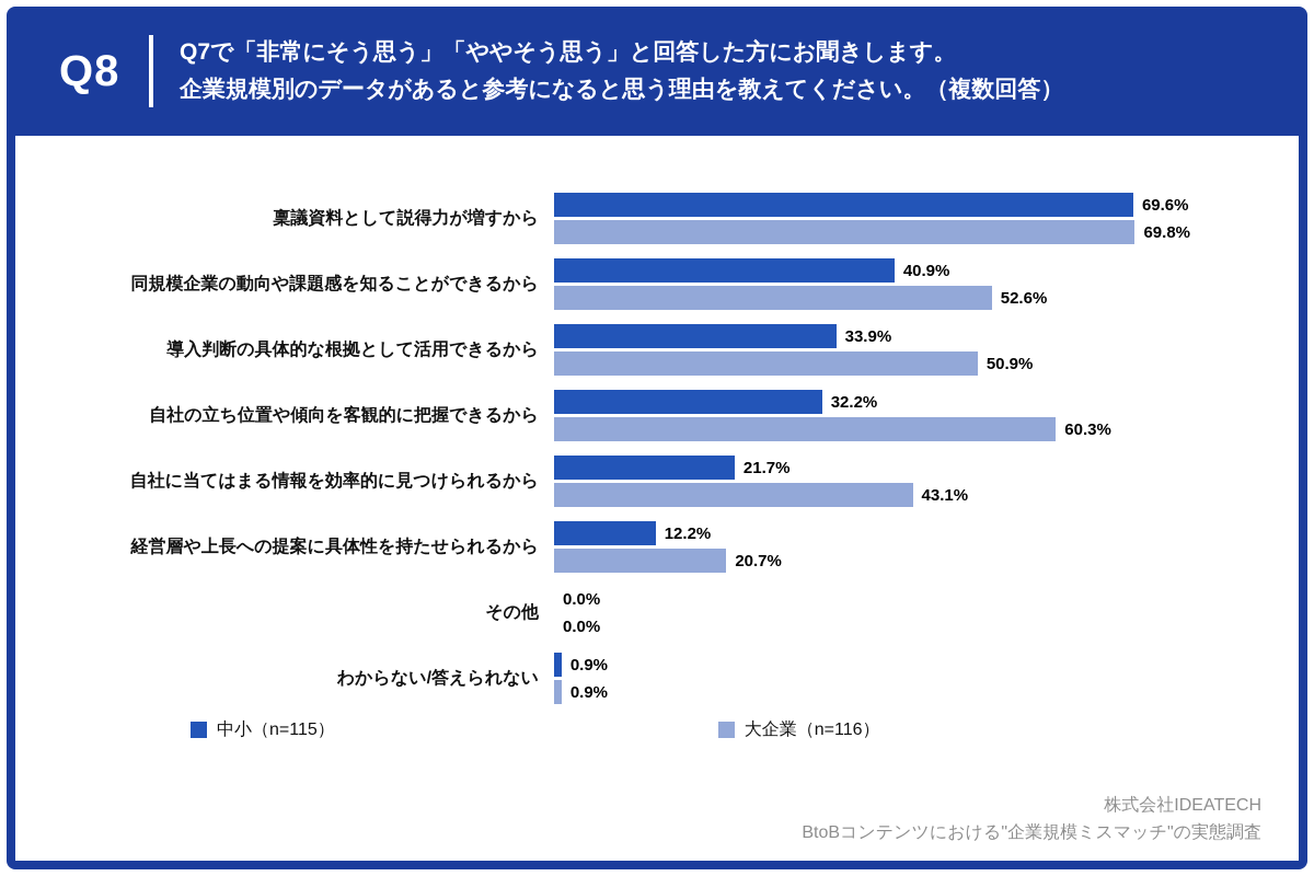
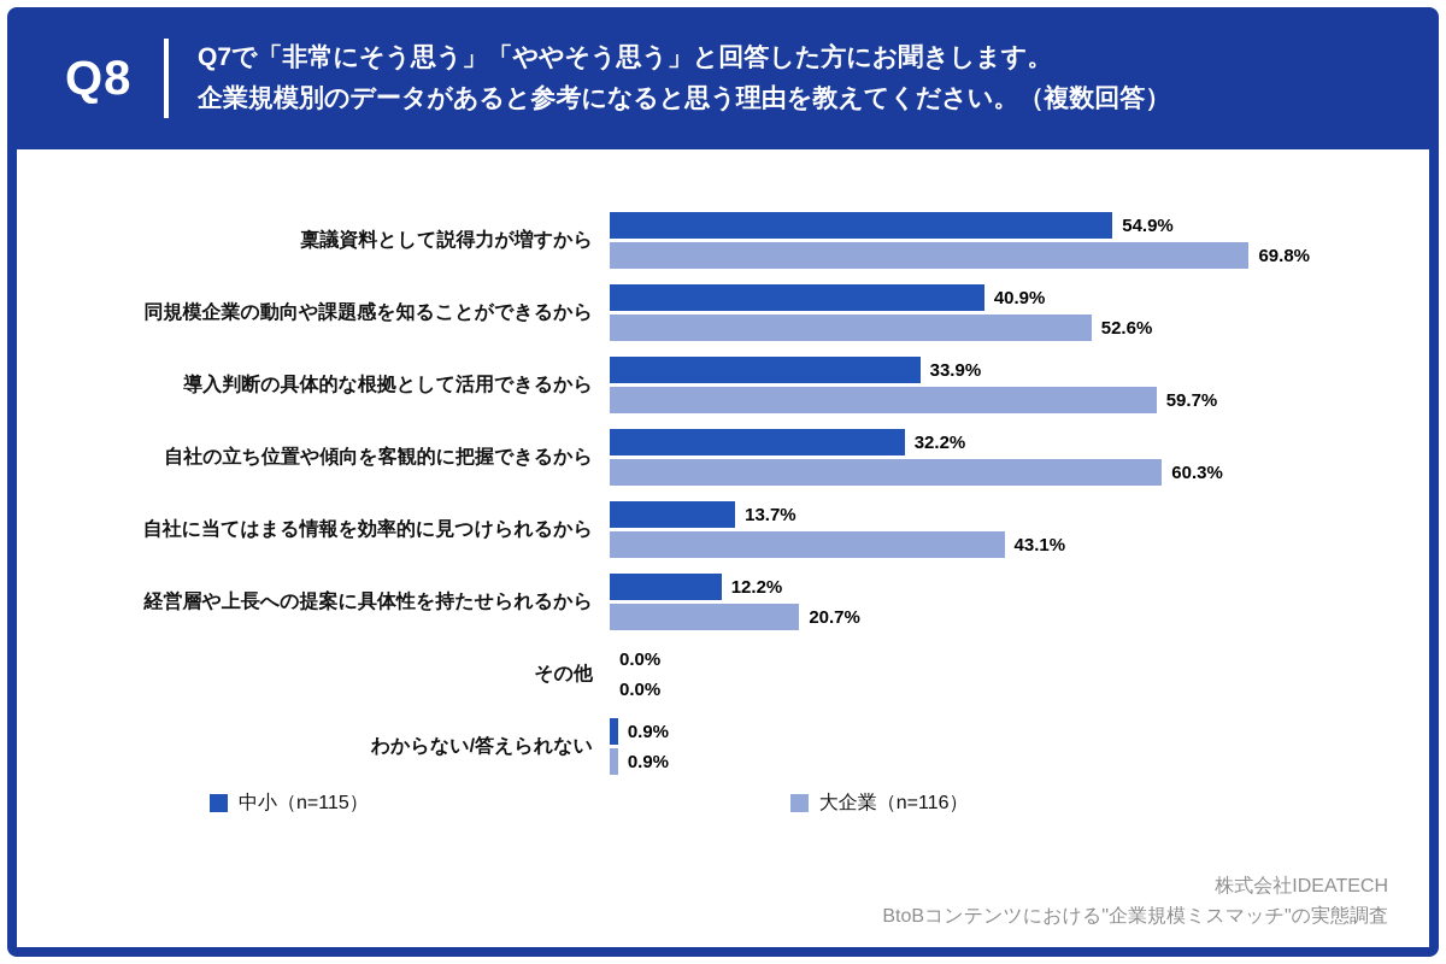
中小（n=115）/稟議資料として説得力が増すから: 69.6% -> 54.9%
大企業（n=116）/導入判断の具体的な根拠として活用できるから: 50.9% -> 59.7%
中小（n=115）/自社に当てはまる情報を効率的に見つけられるから: 21.7% -> 13.7%
